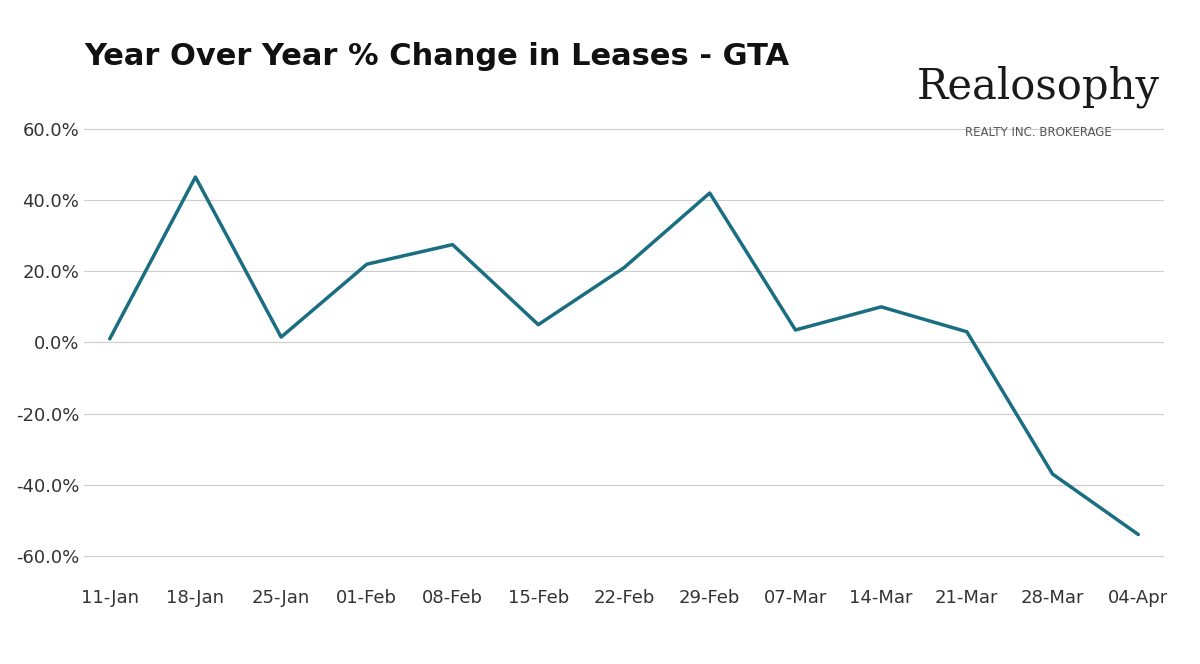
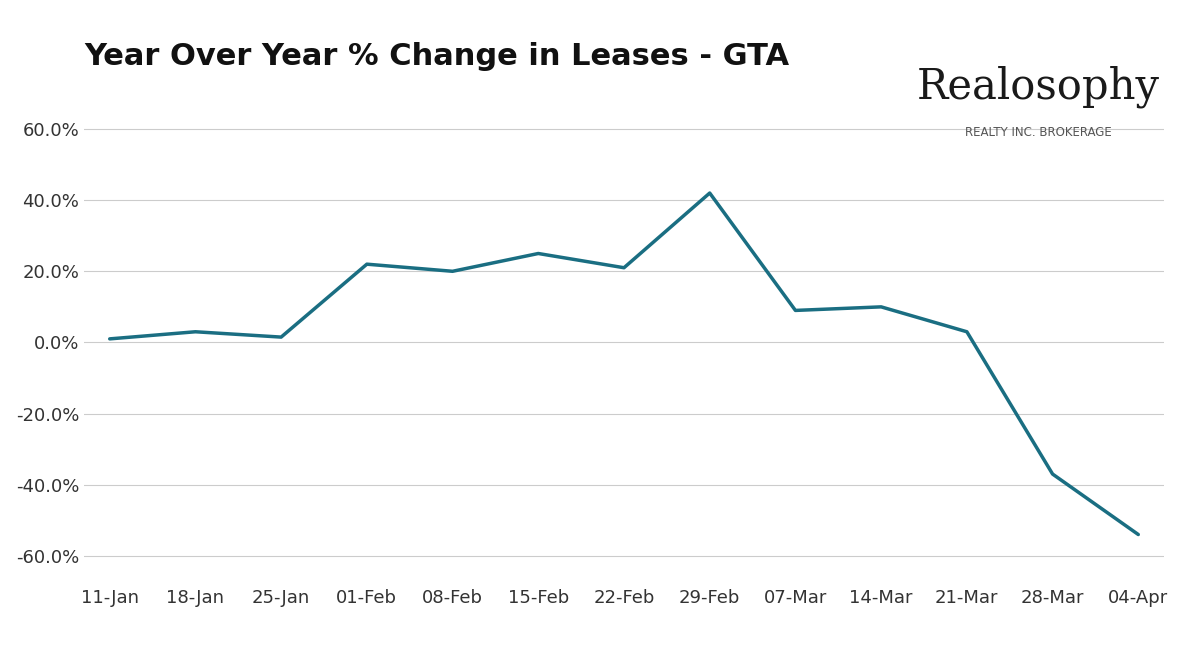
18-Jan: 46.5% -> 3.0%
08-Feb: 27.5% -> 20.0%
15-Feb: 5.0% -> 25.0%
07-Mar: 3.5% -> 9.0%
